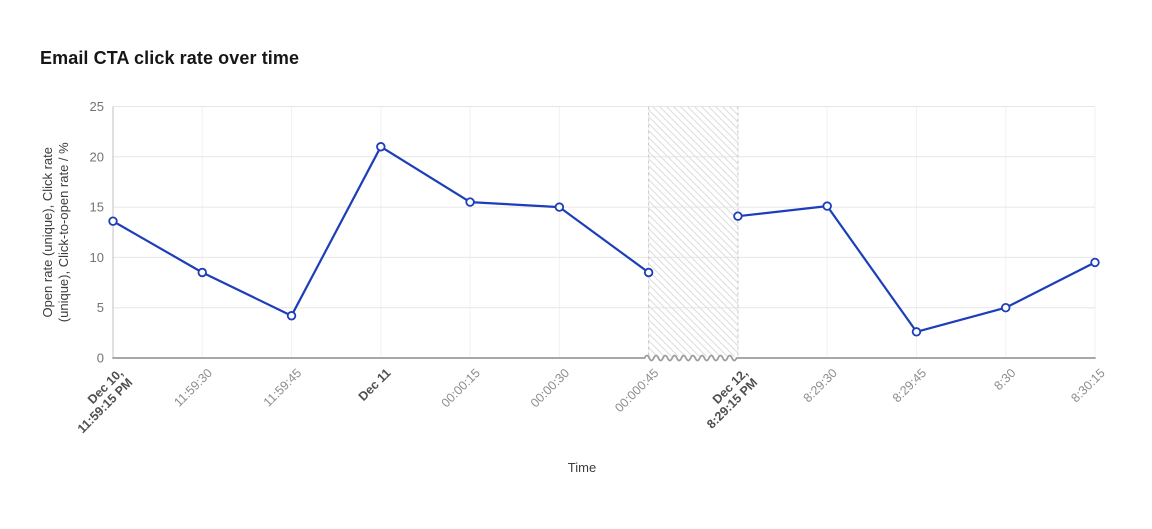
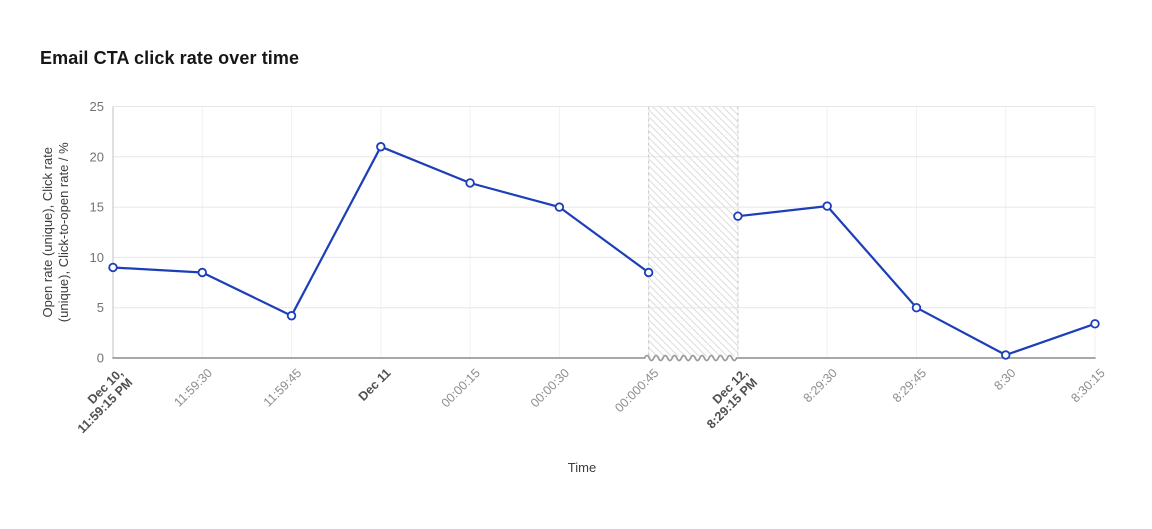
Dec 10, 11:59:15 PM: 13.6 -> 9.0
00:00:15: 15.5 -> 17.4
8:29:45: 2.6 -> 5.0
8:30: 5.0 -> 0.3
8:30:15: 9.5 -> 3.4
